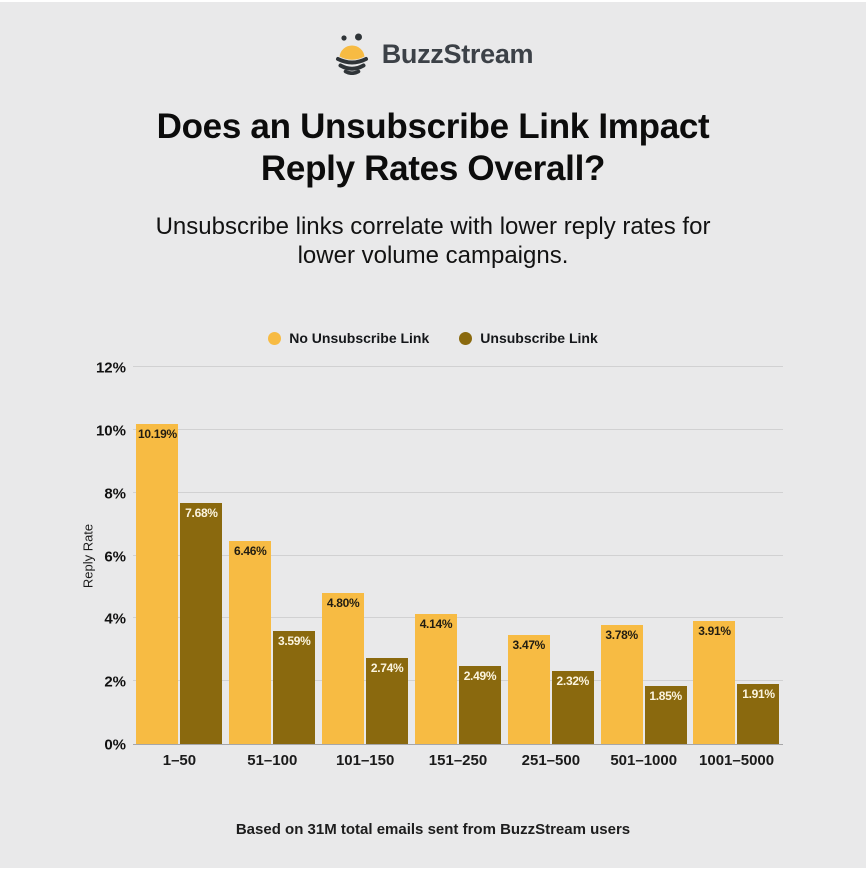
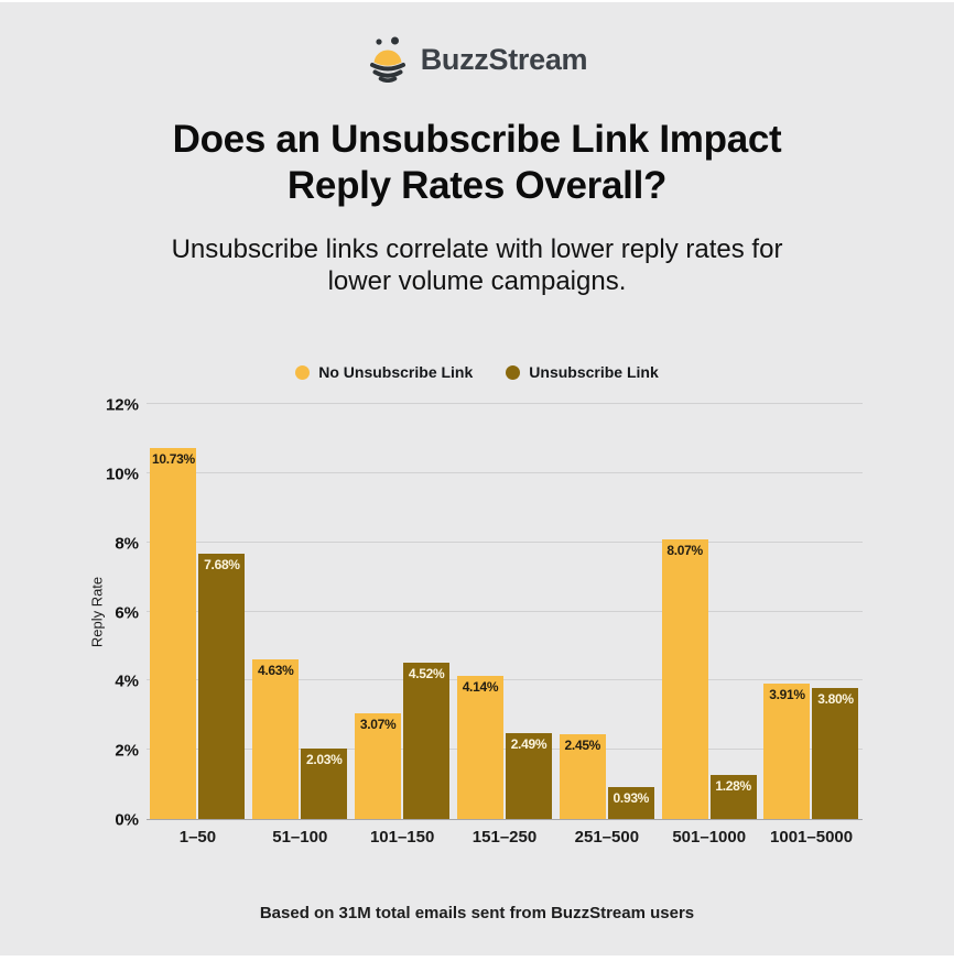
No Unsubscribe Link/1–50: 10.19% -> 10.73%
No Unsubscribe Link/51–100: 6.46% -> 4.63%
Unsubscribe Link/51–100: 3.59% -> 2.03%
No Unsubscribe Link/101–150: 4.80% -> 3.07%
Unsubscribe Link/101–150: 2.74% -> 4.52%
No Unsubscribe Link/251–500: 3.47% -> 2.45%
Unsubscribe Link/251–500: 2.32% -> 0.93%
No Unsubscribe Link/501–1000: 3.78% -> 8.07%
Unsubscribe Link/501–1000: 1.85% -> 1.28%
Unsubscribe Link/1001–5000: 1.91% -> 3.80%
